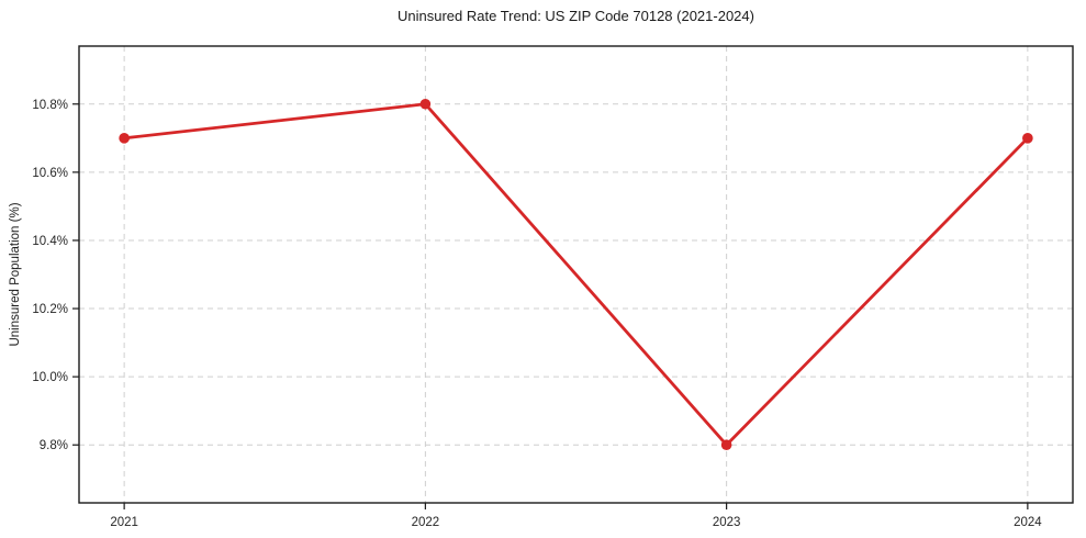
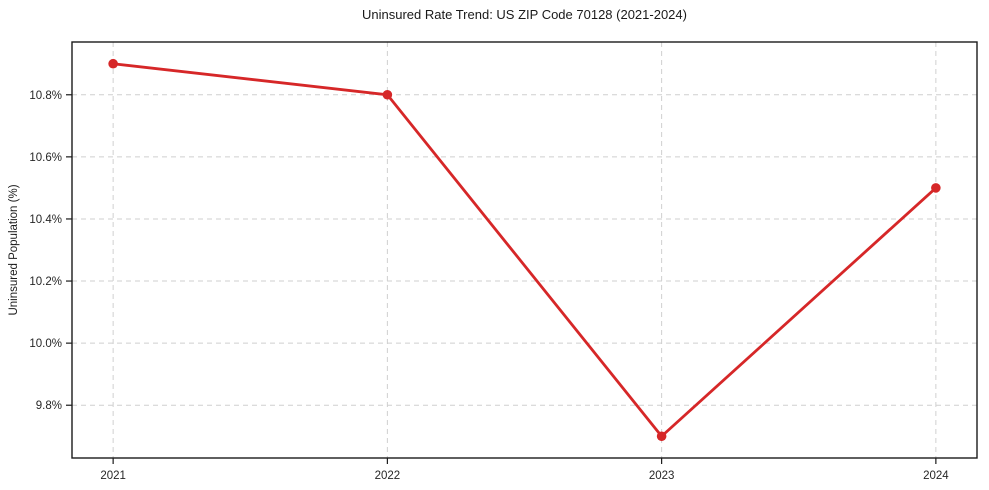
2021: 10.7% -> 10.9%
2023: 9.8% -> 9.7%
2024: 10.7% -> 10.5%
